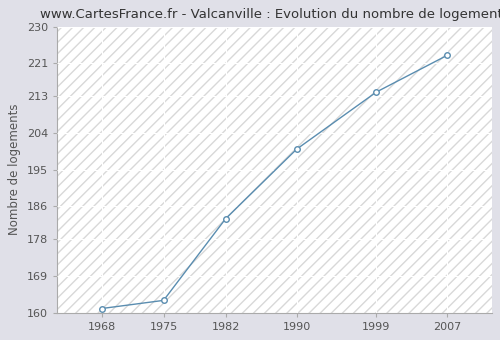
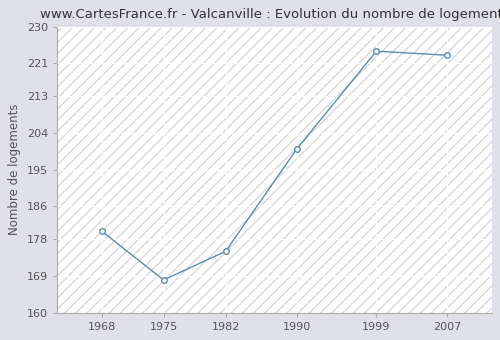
1968: 161 -> 180
1975: 163 -> 168
1982: 183 -> 175
1999: 214 -> 224
